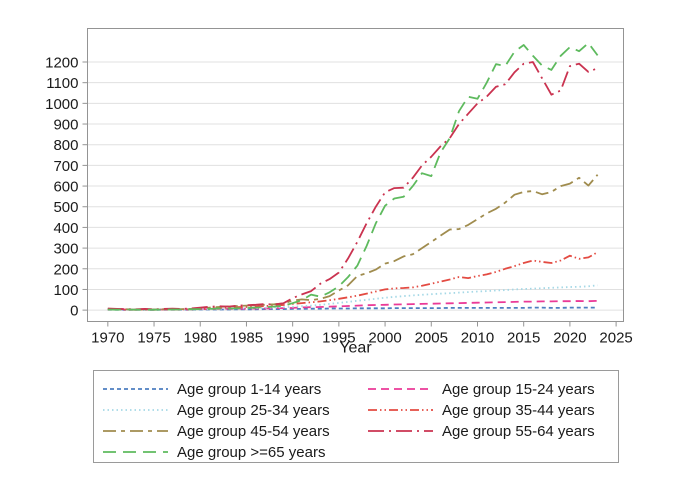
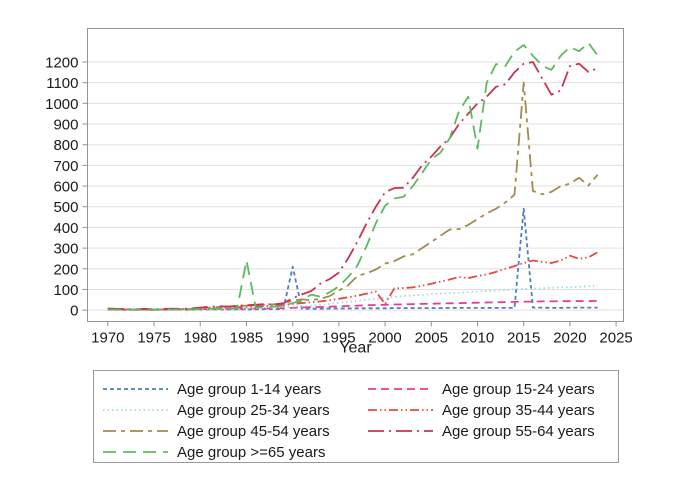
Age group >=65 years/1985: 10 -> 240
Age group 1-14 years/1990: 10 -> 210
Age group 35-44 years/2000: 100 -> 30
Age group >=65 years/2005: 650 -> 730
Age group >=65 years/2010: 1020 -> 780
Age group 1-14 years/2015: 10 -> 490
Age group 45-54 years/2015: 570 -> 1100
